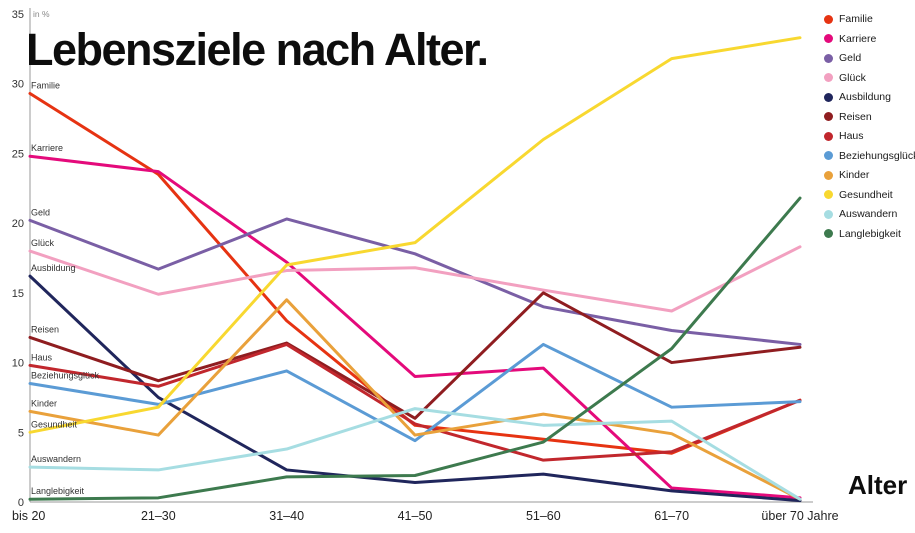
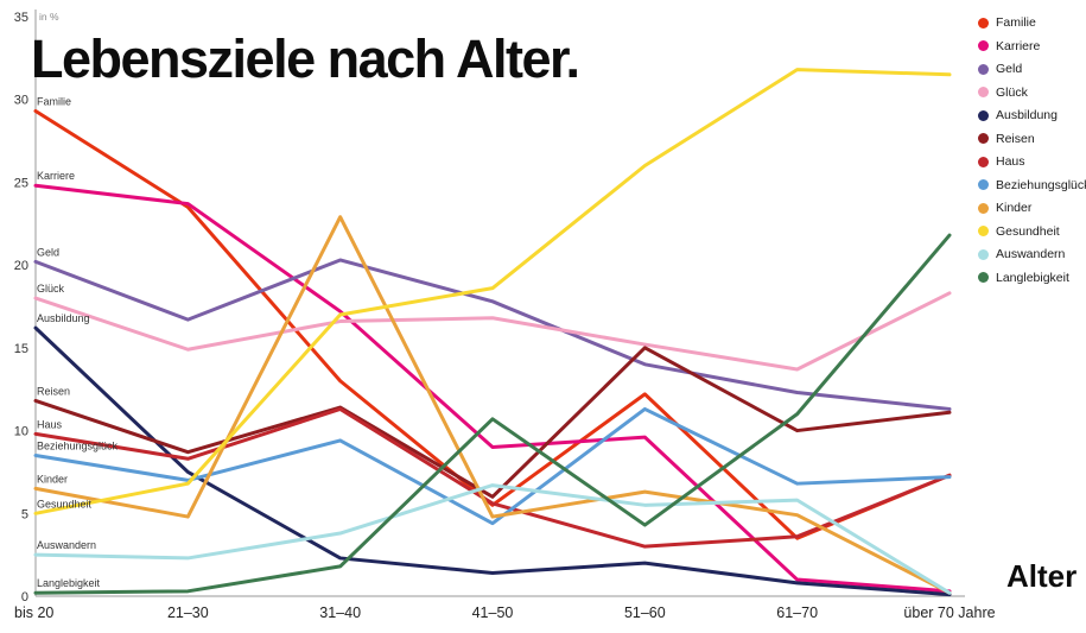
Kinder/31–40: 14.5 -> 22.9
Langlebigkeit/41–50: 1.9 -> 10.7
Familie/51–60: 4.5 -> 12.2
Gesundheit/über 70 Jahre: 33.3 -> 31.5
